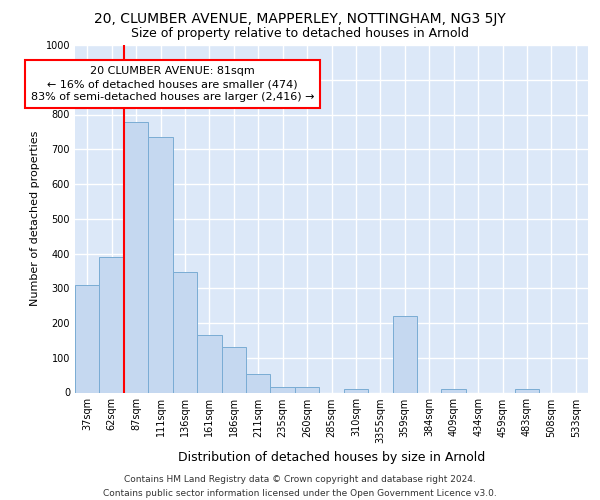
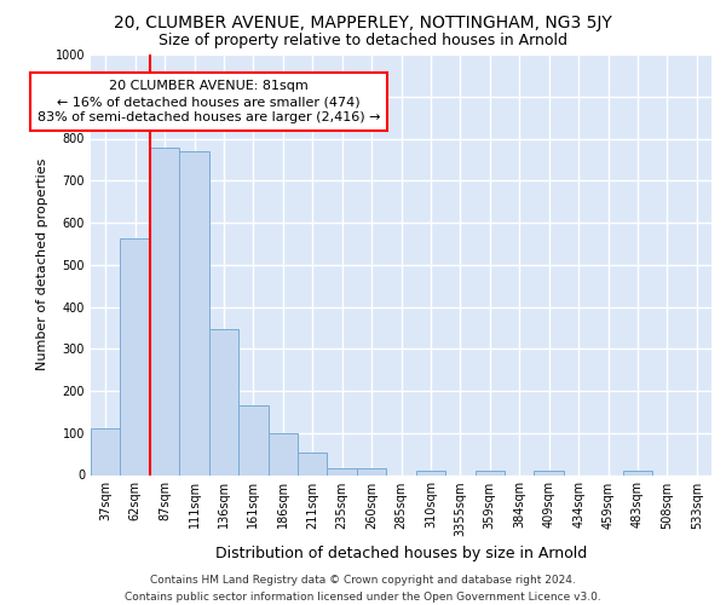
37sqm: 310 -> 112
62sqm: 390 -> 562
111sqm: 735 -> 770
186sqm: 130 -> 98
359sqm: 220 -> 10
